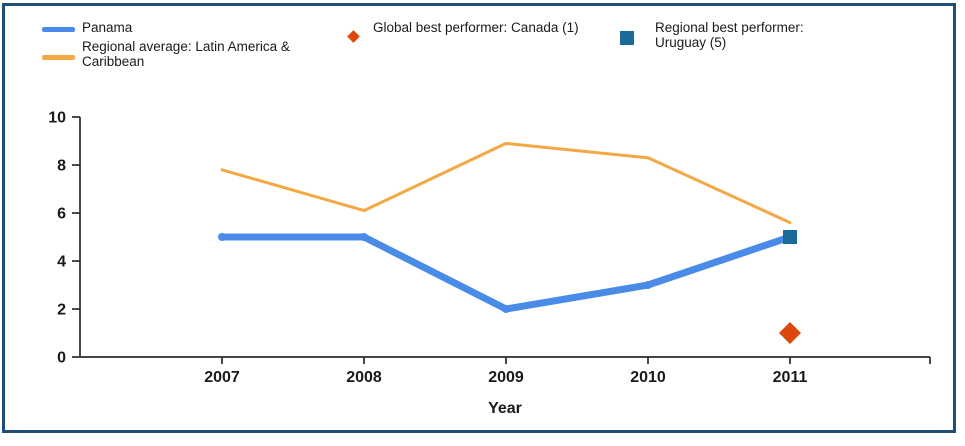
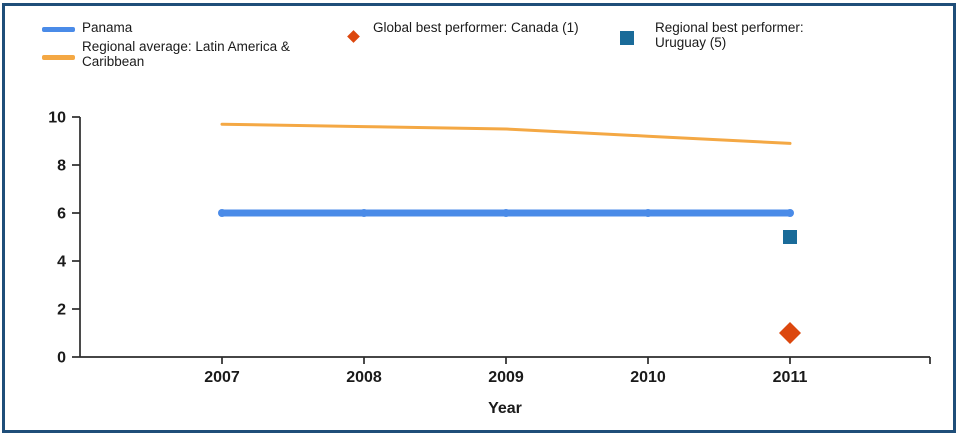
Panama/2007: 5 -> 6
Regional average: Latin America & Caribbean/2007: 7.8 -> 9.7
Panama/2008: 5 -> 6
Regional average: Latin America & Caribbean/2008: 6.1 -> 9.6
Panama/2009: 2 -> 6
Regional average: Latin America & Caribbean/2009: 8.9 -> 9.5
Panama/2010: 3 -> 6
Regional average: Latin America & Caribbean/2010: 8.3 -> 9.2
Panama/2011: 5 -> 6
Regional average: Latin America & Caribbean/2011: 5.6 -> 8.9
